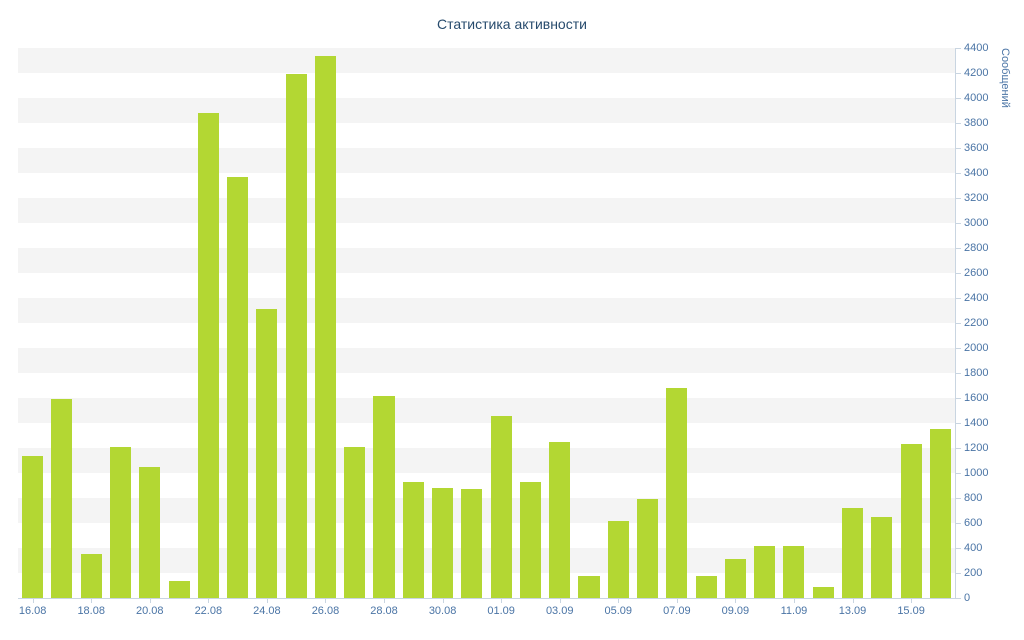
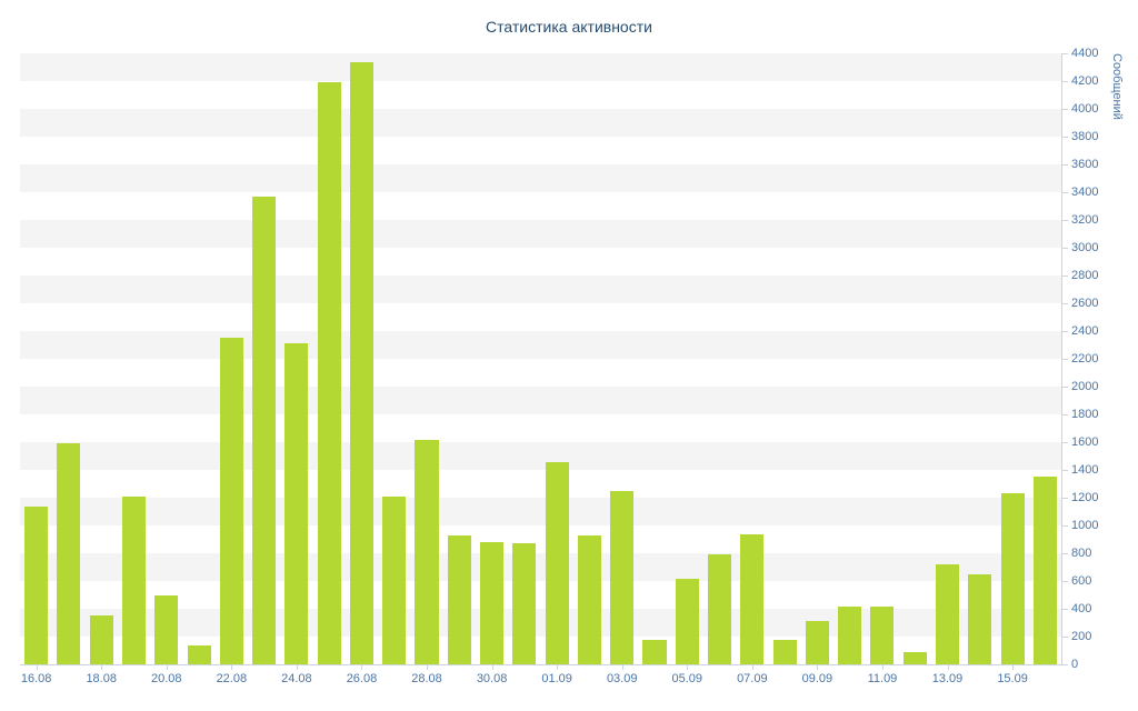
20.08: 1050 -> 500
22.08: 3880 -> 2350
07.09: 1680 -> 940
